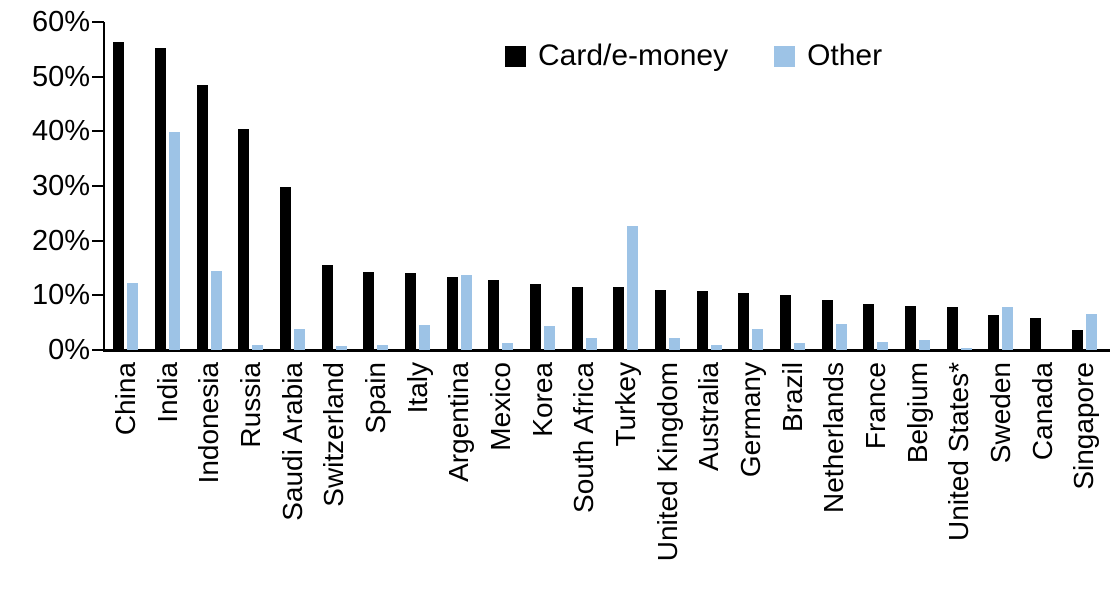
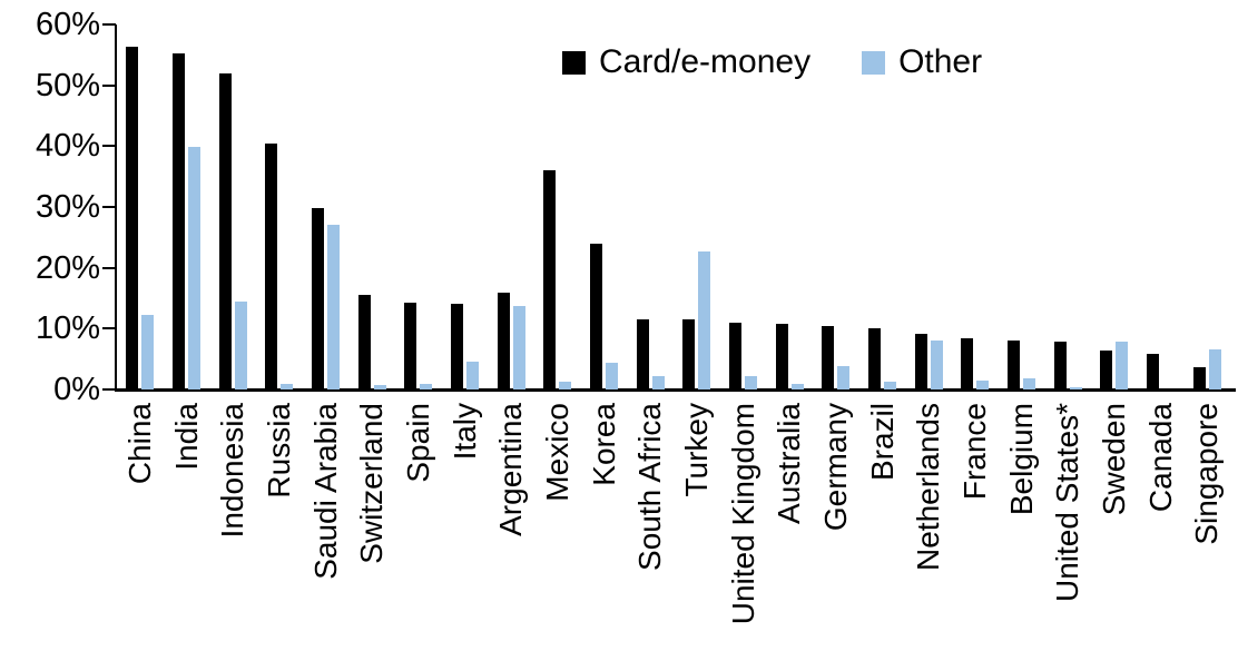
Card/e-money/Indonesia: 48% -> 52%
Other/Saudi Arabia: 4% -> 27%
Card/e-money/Argentina: 13% -> 16%
Card/e-money/Mexico: 13% -> 36%
Card/e-money/Korea: 12% -> 24%
Other/Netherlands: 5% -> 8%
